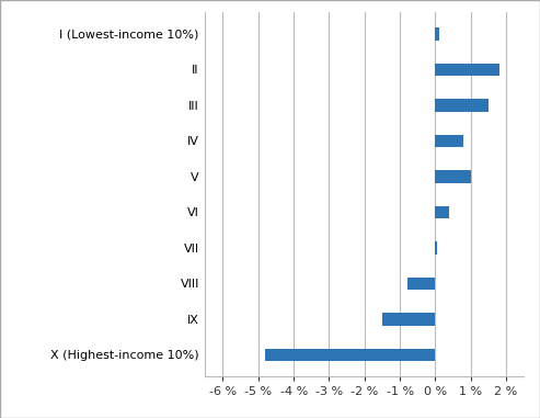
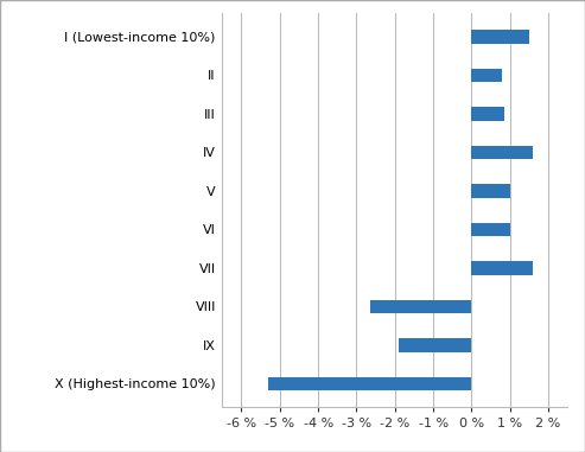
I (Lowest-income 10%): 0.10 % -> 1.50 %
II: 1.80 % -> 0.80 %
III: 1.50 % -> 0.85 %
IV: 0.80 % -> 1.60 %
VI: 0.40 % -> 1.00 %
VII: 0.05 % -> 1.60 %
VIII: -0.80 % -> -2.65 %
IX: -1.50 % -> -1.90 %
X (Highest-income 10%): -4.80 % -> -5.30 %
